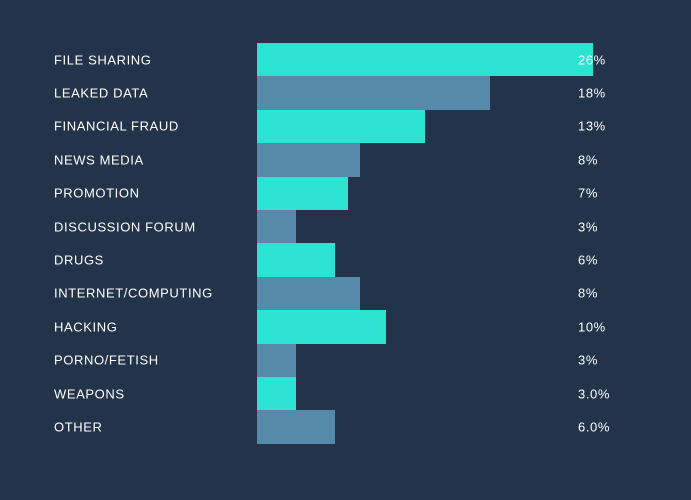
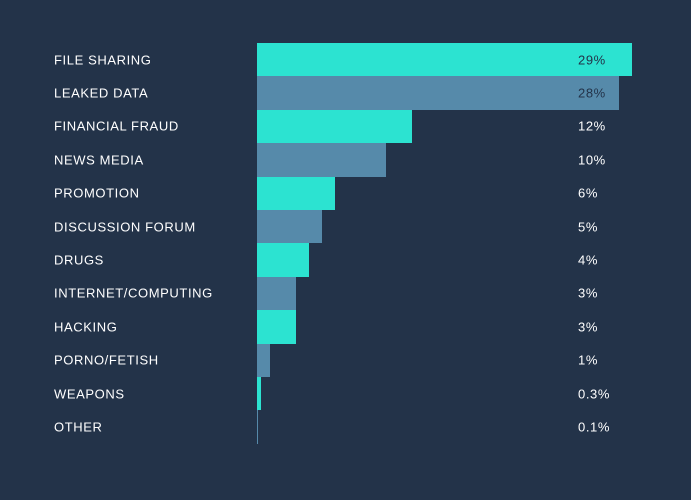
FILE SHARING: 26% -> 29%
LEAKED DATA: 18% -> 28%
FINANCIAL FRAUD: 13% -> 12%
NEWS MEDIA: 8% -> 10%
PROMOTION: 7% -> 6%
DISCUSSION FORUM: 3% -> 5%
DRUGS: 6% -> 4%
INTERNET/COMPUTING: 8% -> 3%
HACKING: 10% -> 3%
PORNO/FETISH: 3% -> 1%
WEAPONS: 3.0% -> 0.3%
OTHER: 6.0% -> 0.1%
